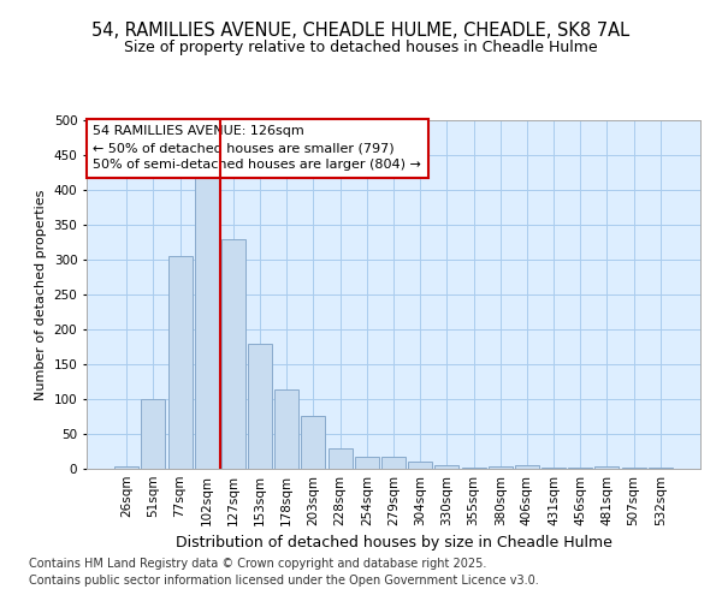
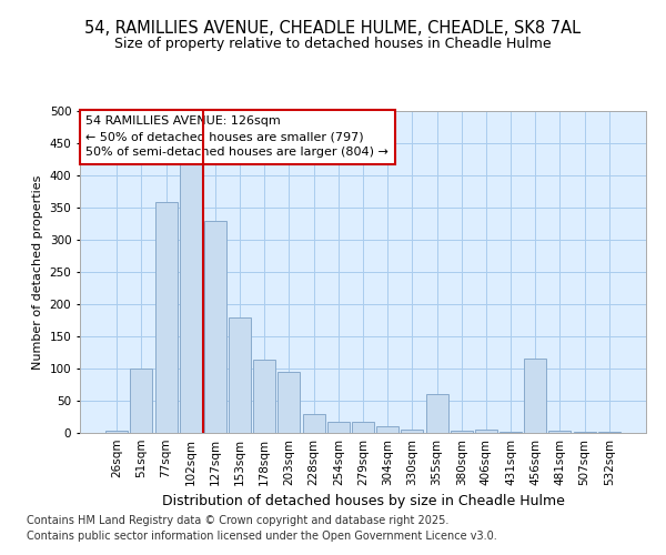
77sqm: 305 -> 358
203sqm: 76 -> 94
355sqm: 2 -> 60
456sqm: 2 -> 116
